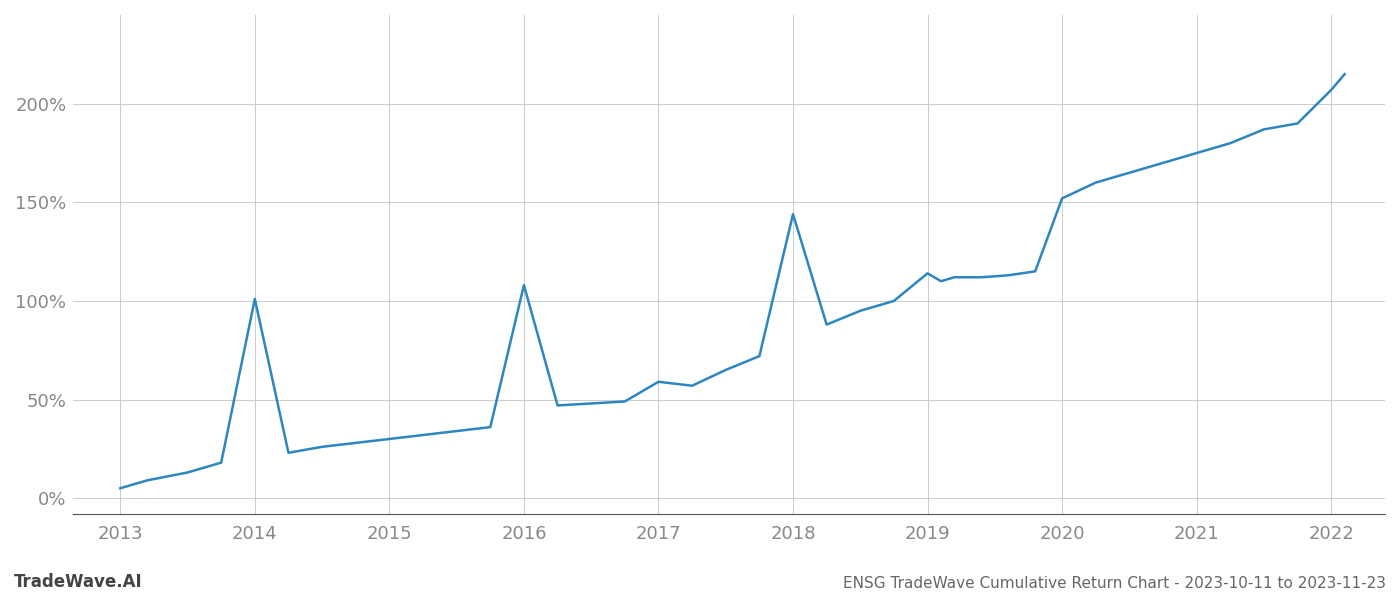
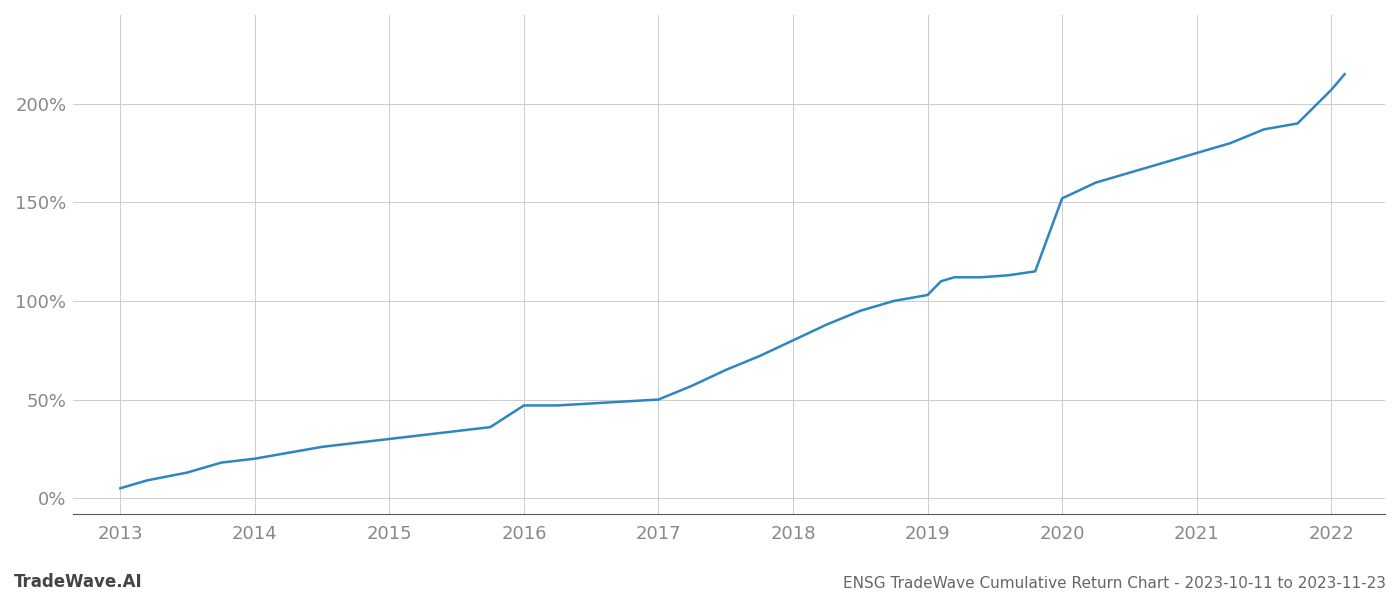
2014: 101% -> 20%
2016: 108% -> 47%
2017: 59% -> 50%
2018: 144% -> 80%
2019: 114% -> 103%
